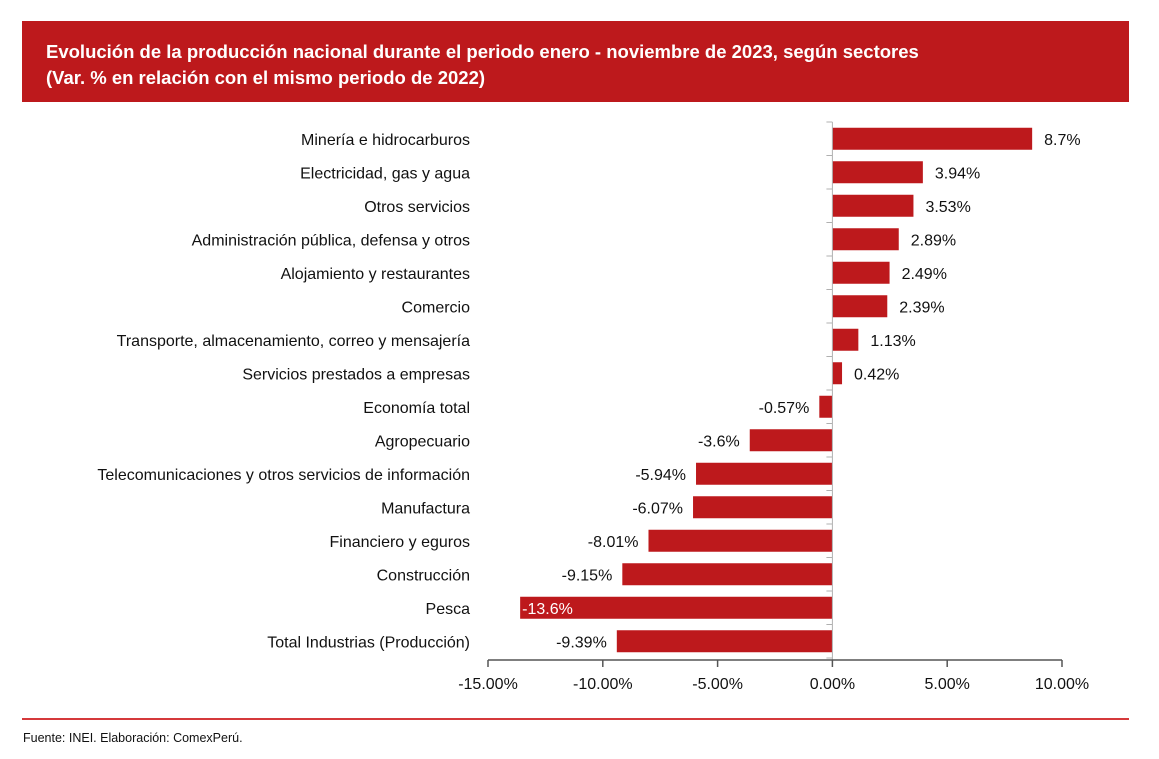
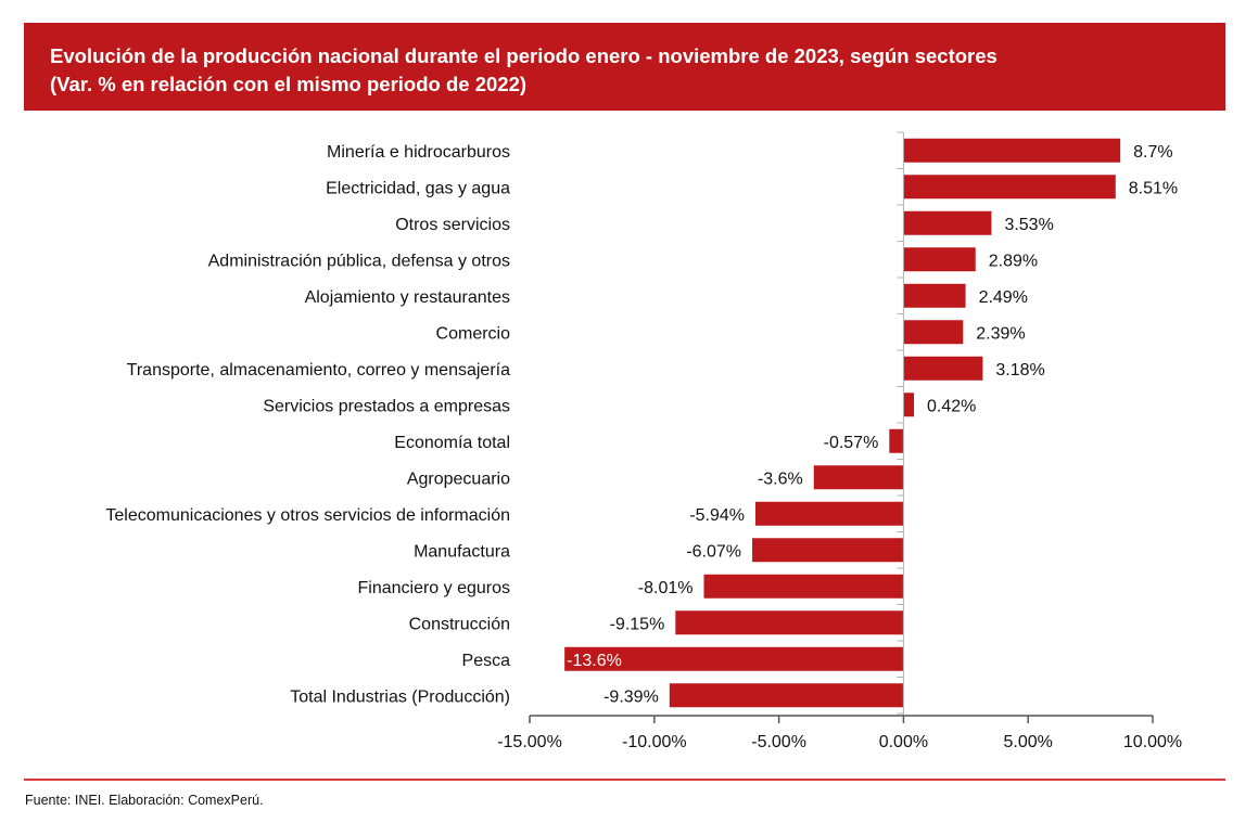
Electricidad, gas y agua: 3.94% -> 8.51%
Transporte, almacenamiento, correo y mensajería: 1.13% -> 3.18%
